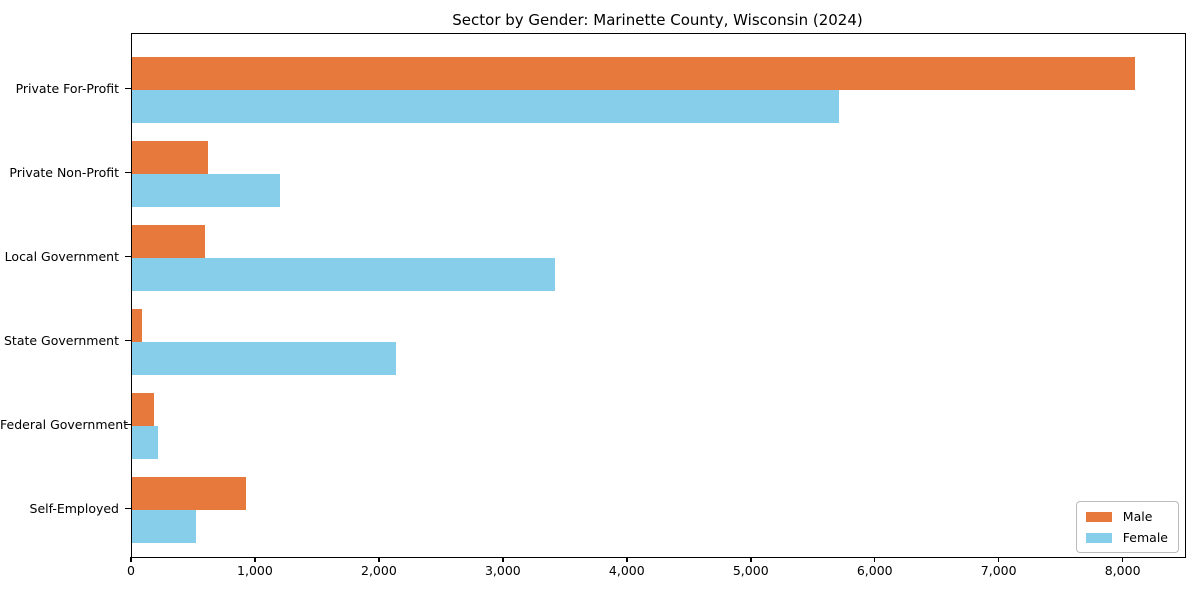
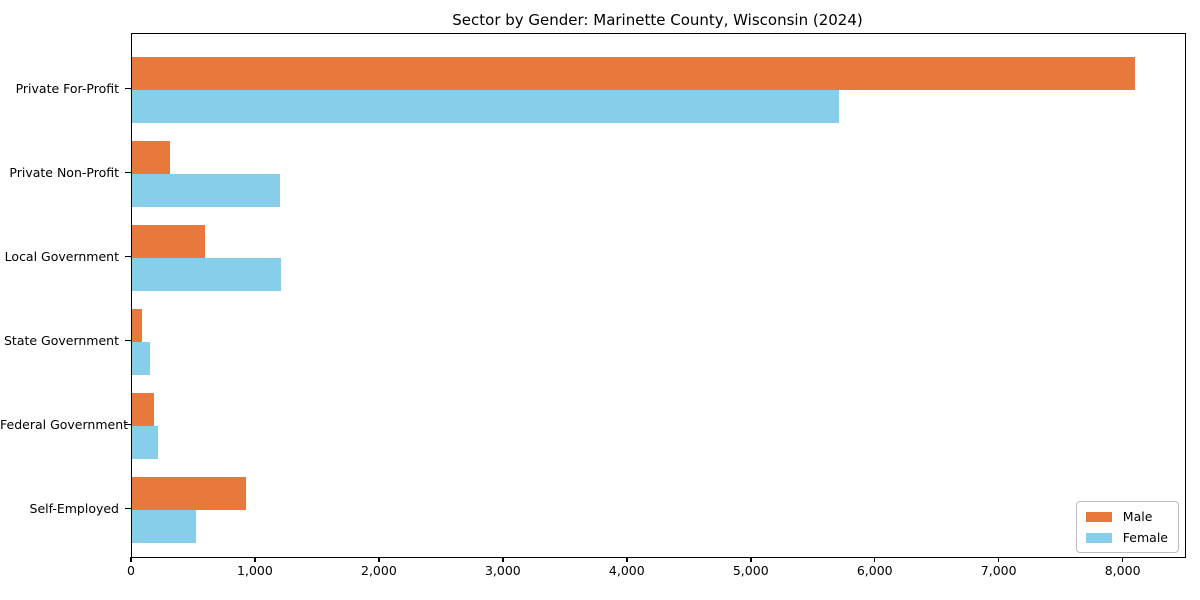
Male/Private Non-Profit: 610 -> 310
Female/Local Government: 3410 -> 1200
Female/State Government: 2130 -> 140
